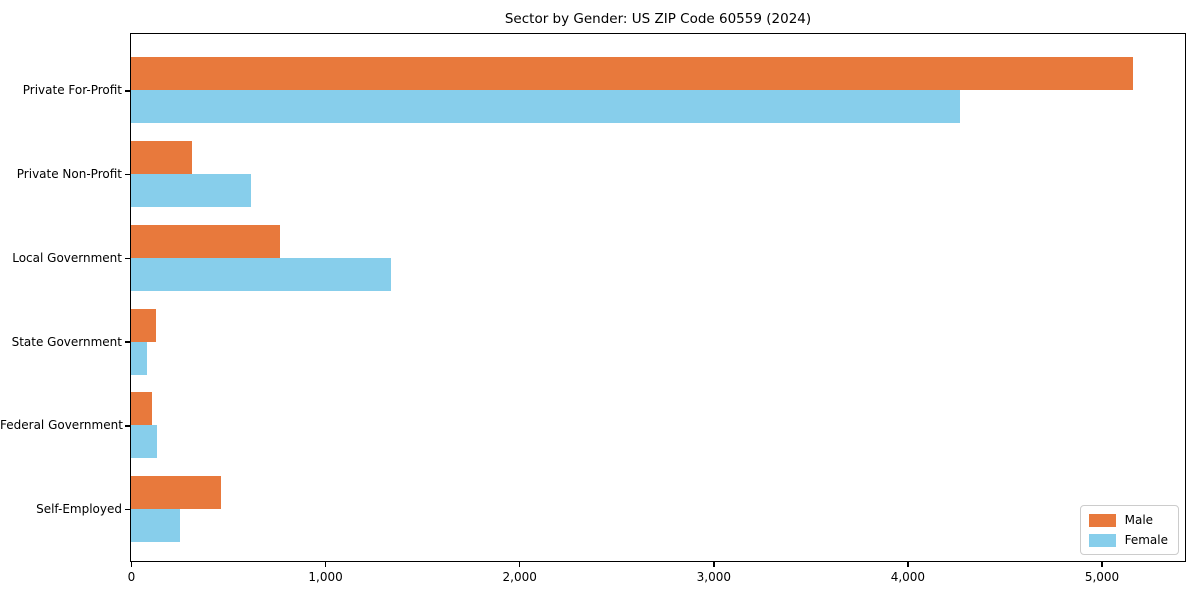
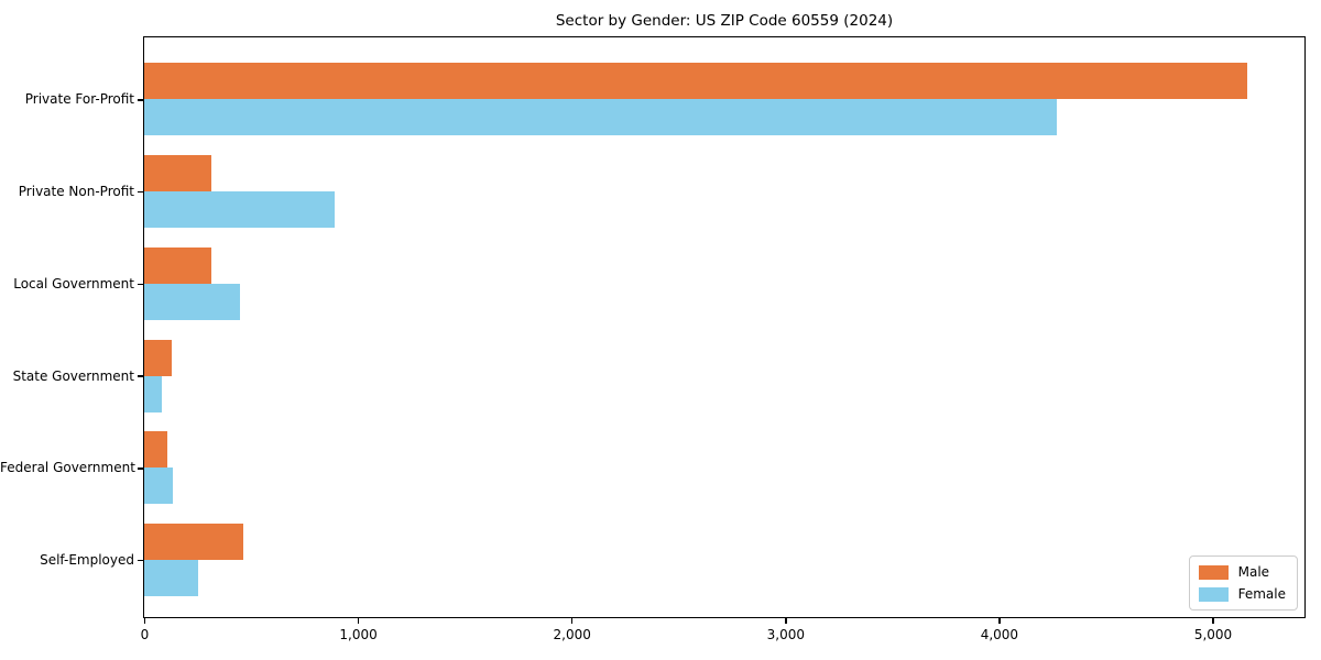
Female/Private Non-Profit: 620 -> 890
Male/Local Government: 770 -> 320
Female/Local Government: 1340 -> 450
